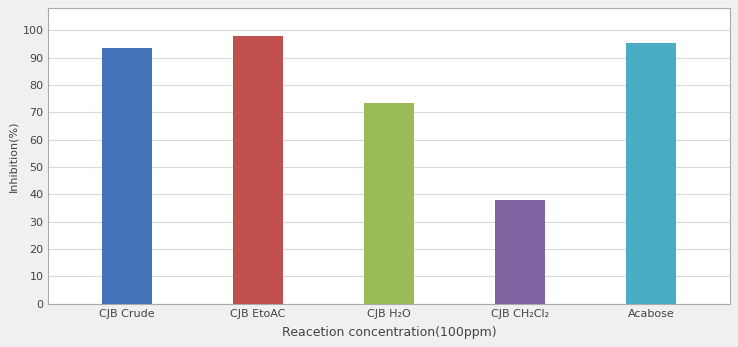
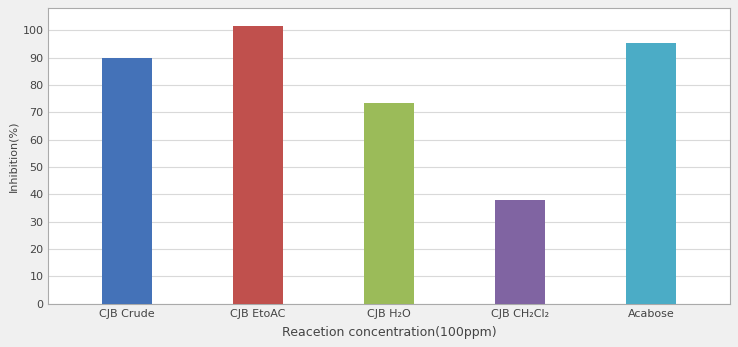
CJB Crude: 93.5 -> 90.0
CJB EtoAC: 98.0 -> 101.5
